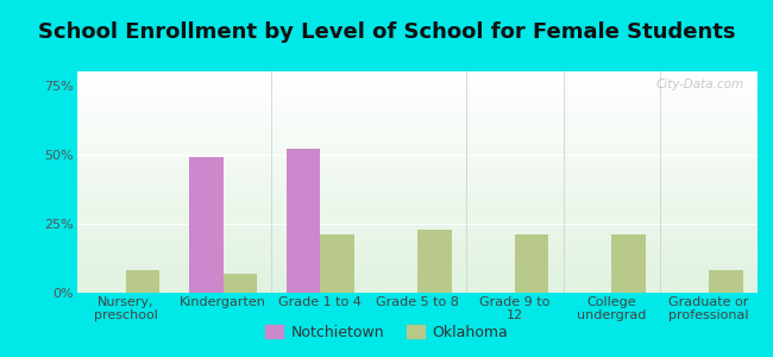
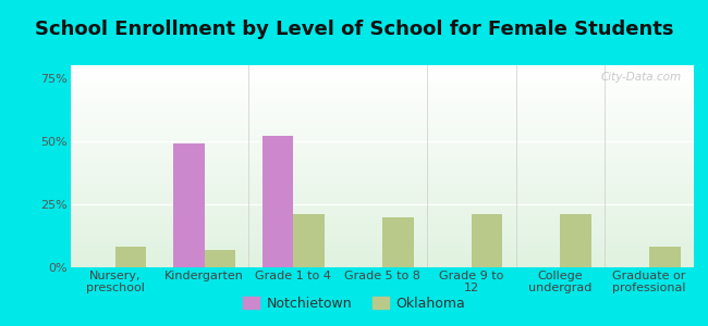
Oklahoma/Grade 5 to 8: 23% -> 20%
